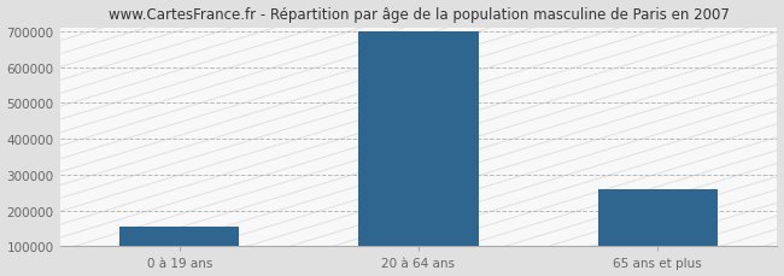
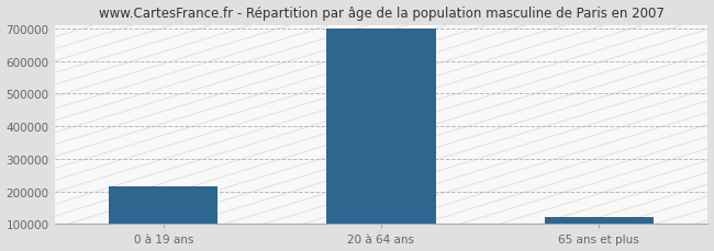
0 à 19 ans: 155000 -> 215000
65 ans et plus: 260000 -> 120000
